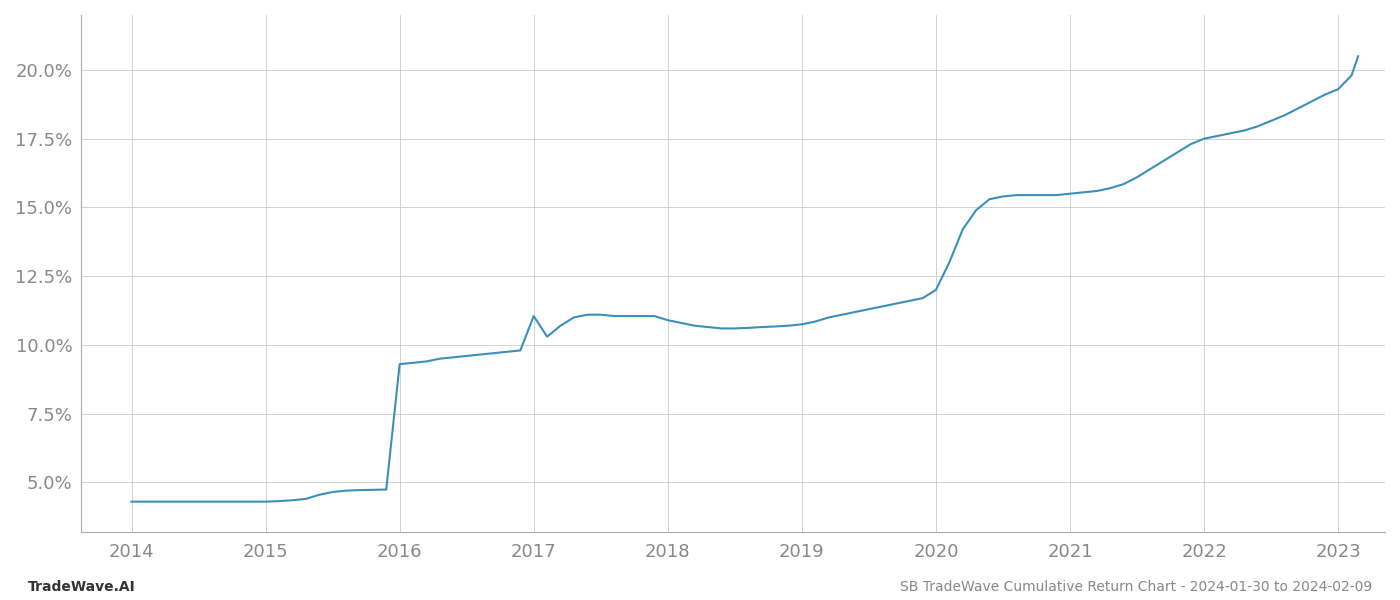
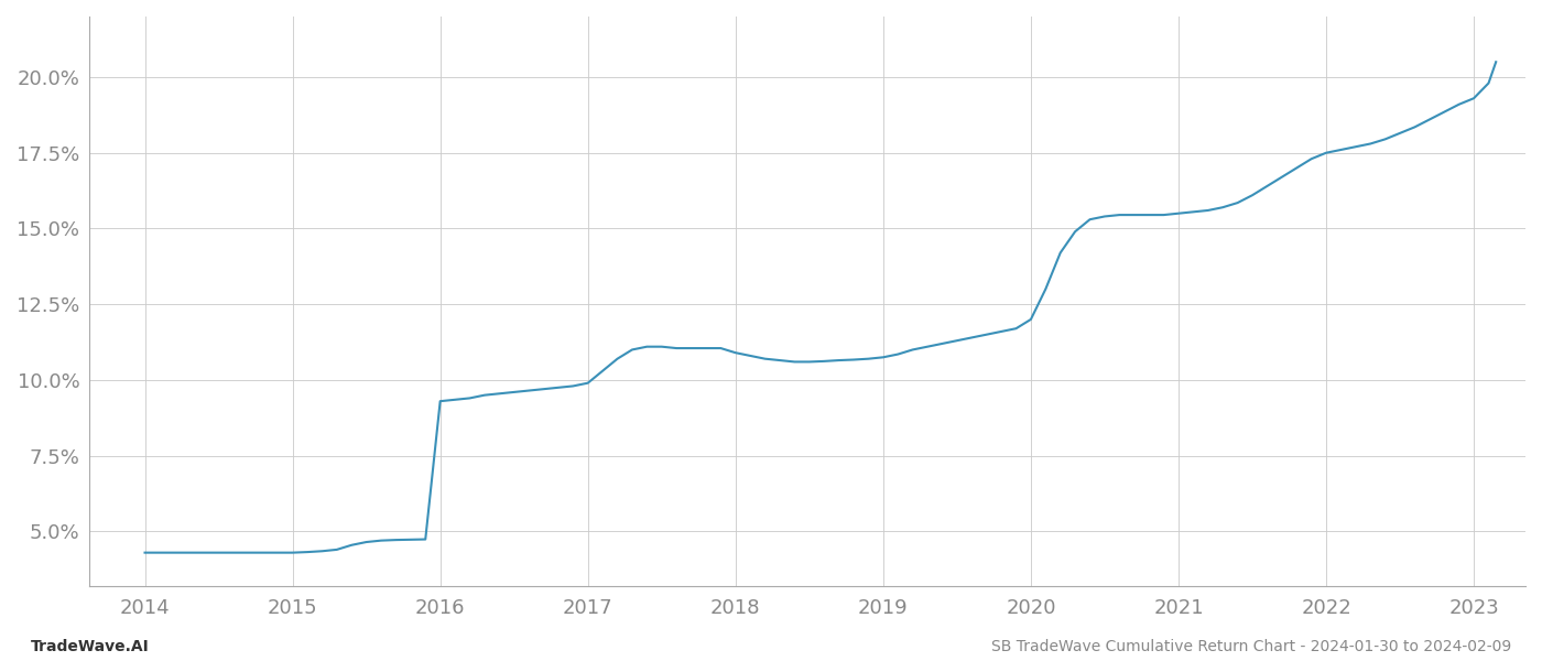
2017: 11.05% -> 9.90%
